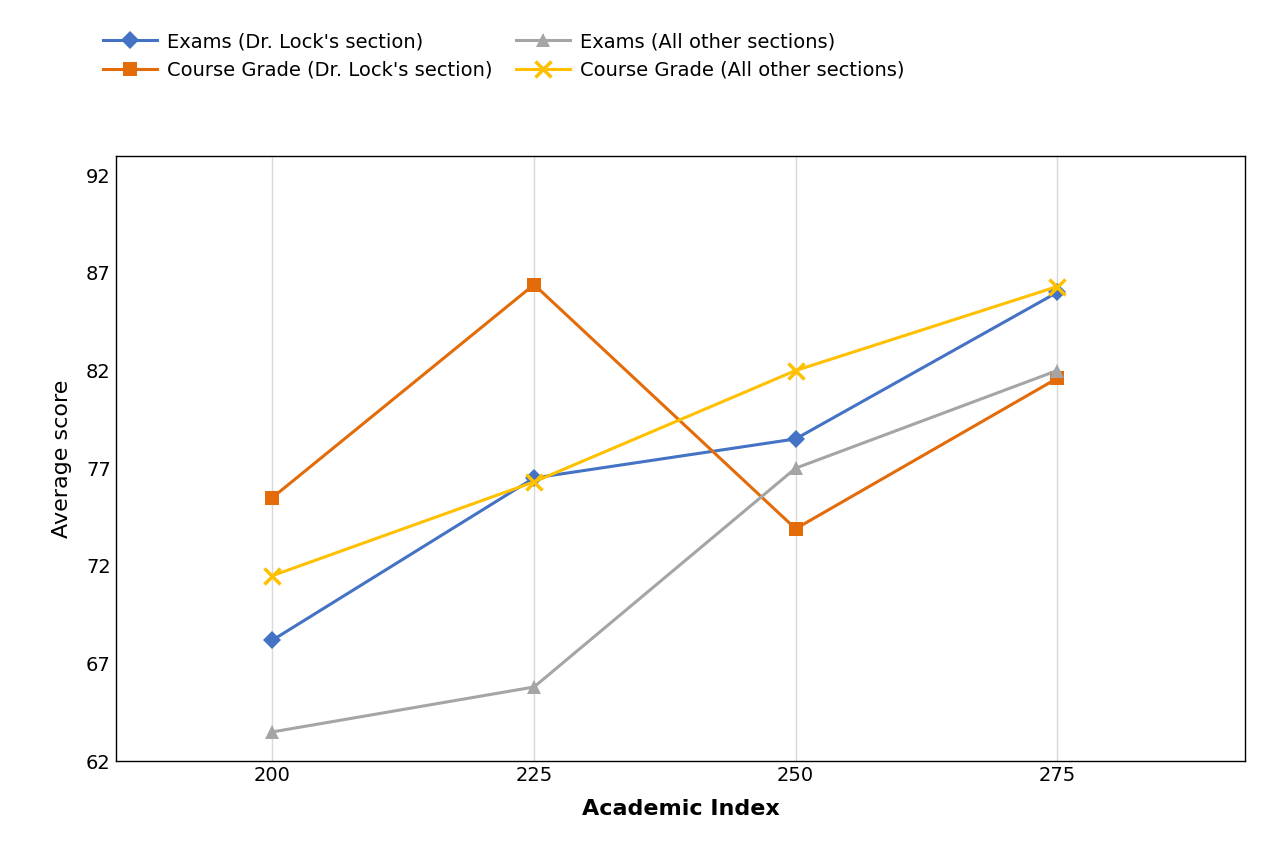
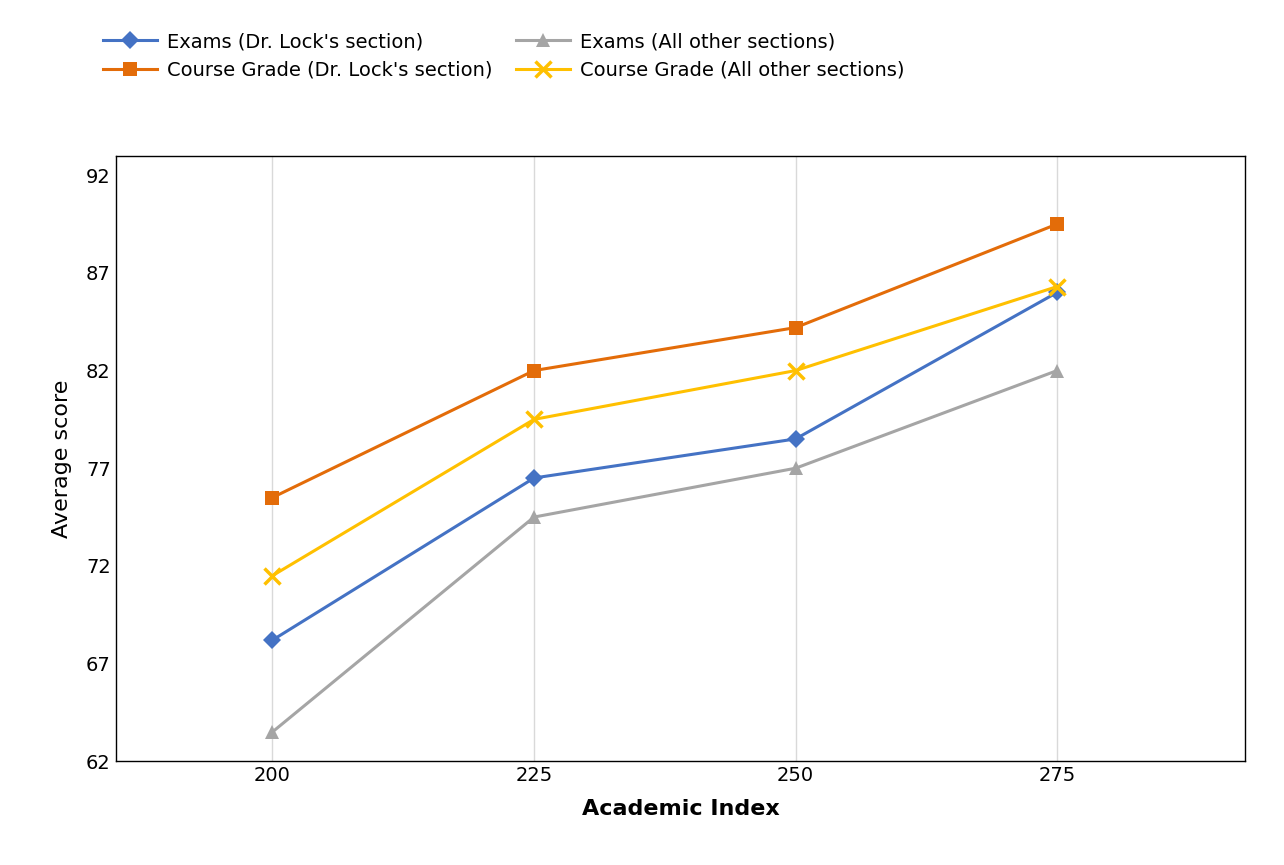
Course Grade (Dr. Lock's section)/225: 86.4 -> 82.0
Exams (All other sections)/225: 65.8 -> 74.5
Course Grade (All other sections)/225: 76.3 -> 79.5
Course Grade (Dr. Lock's section)/250: 73.9 -> 84.2
Course Grade (Dr. Lock's section)/275: 81.6 -> 89.5
